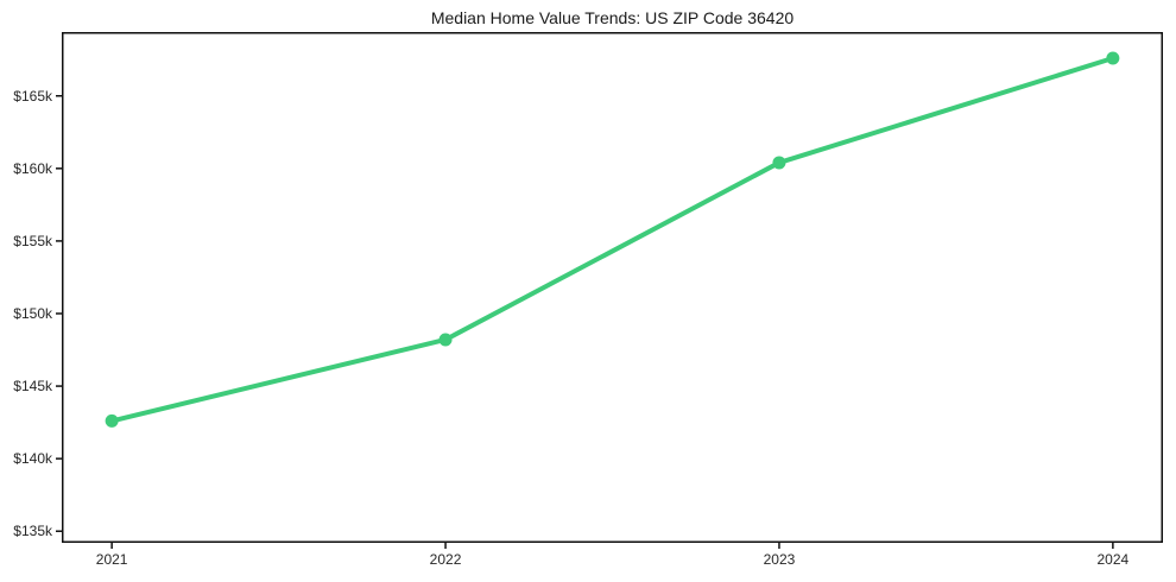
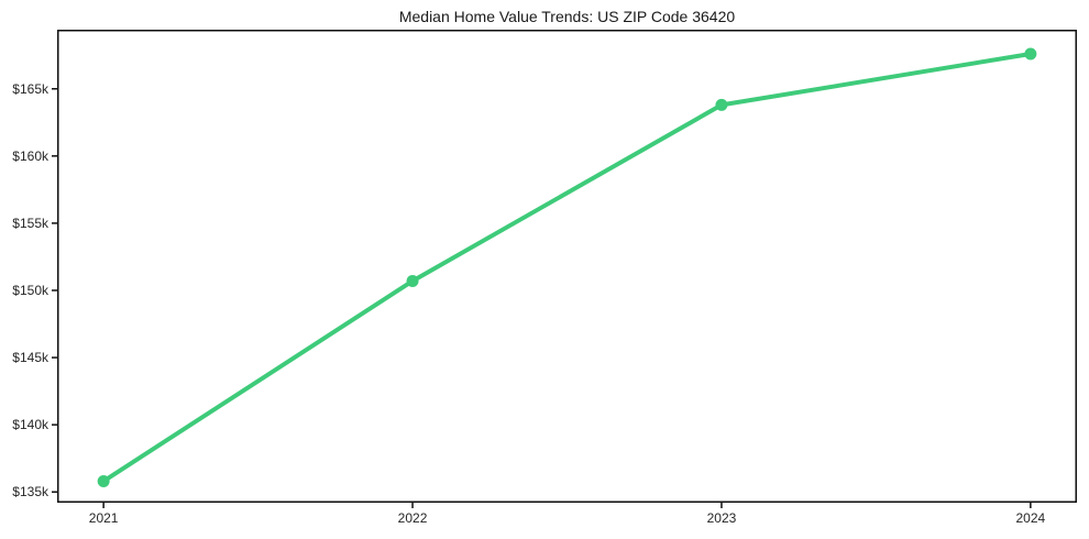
2021: $142.6k -> $135.8k
2022: $148.2k -> $150.7k
2023: $160.4k -> $163.8k
